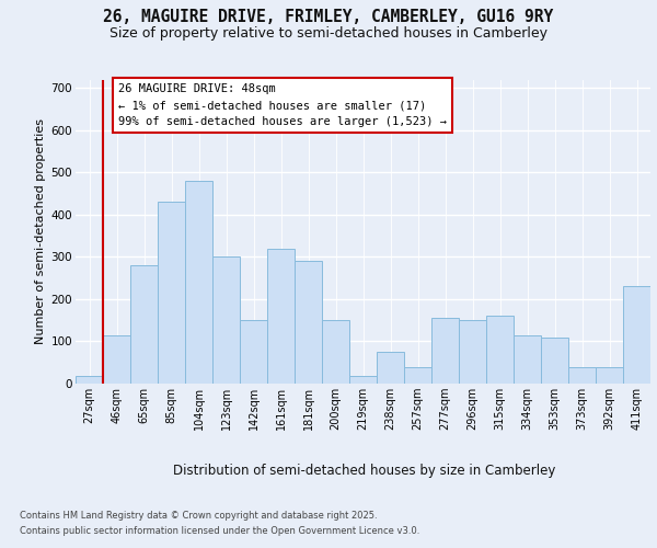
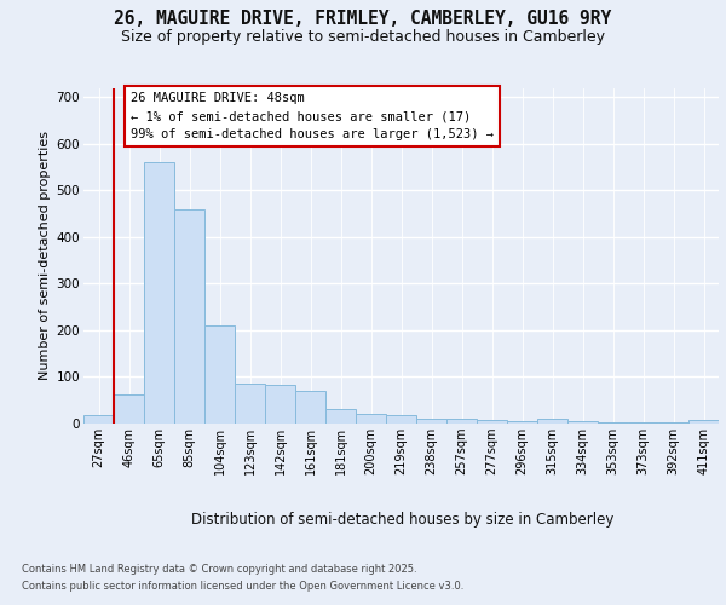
46sqm: 115 -> 62
65sqm: 280 -> 560
85sqm: 430 -> 460
104sqm: 480 -> 210
123sqm: 300 -> 85
142sqm: 150 -> 83
161sqm: 320 -> 70
181sqm: 290 -> 32
200sqm: 150 -> 20
238sqm: 75 -> 10
257sqm: 40 -> 10
277sqm: 155 -> 7
296sqm: 150 -> 6
315sqm: 160 -> 10
334sqm: 115 -> 5
353sqm: 110 -> 2
373sqm: 40 -> 3
392sqm: 40 -> 2
411sqm: 230 -> 7
